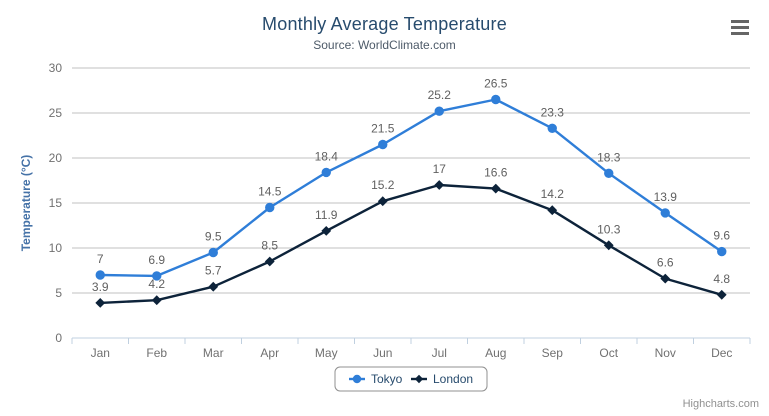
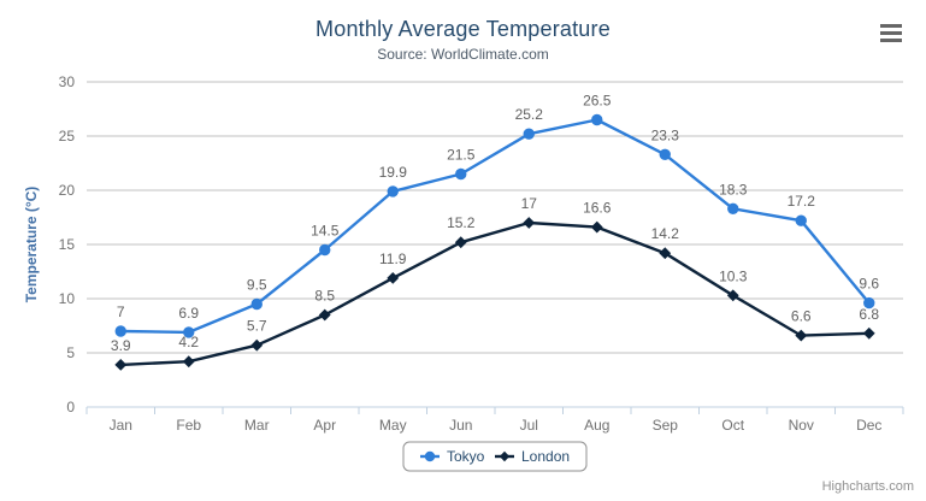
Tokyo/May: 18.4 -> 19.9
Tokyo/Nov: 13.9 -> 17.2
London/Dec: 4.8 -> 6.8
